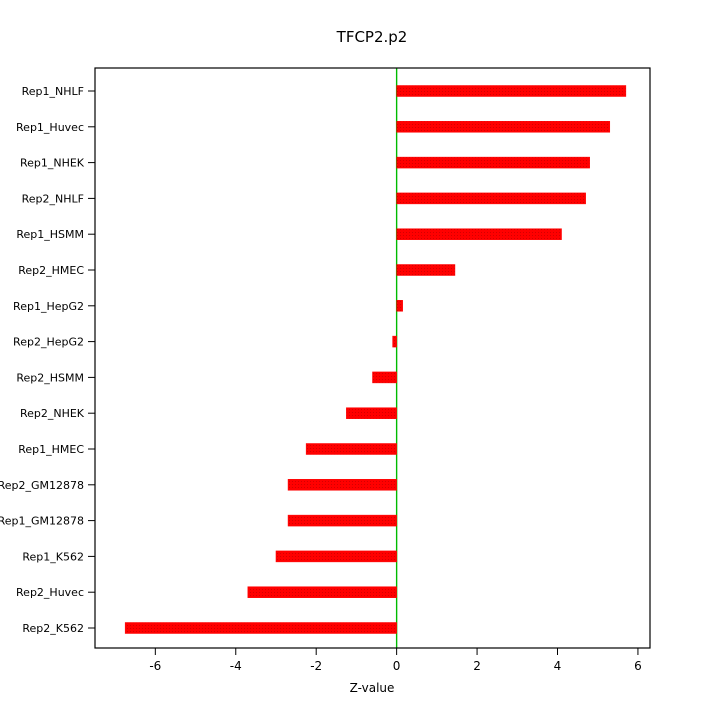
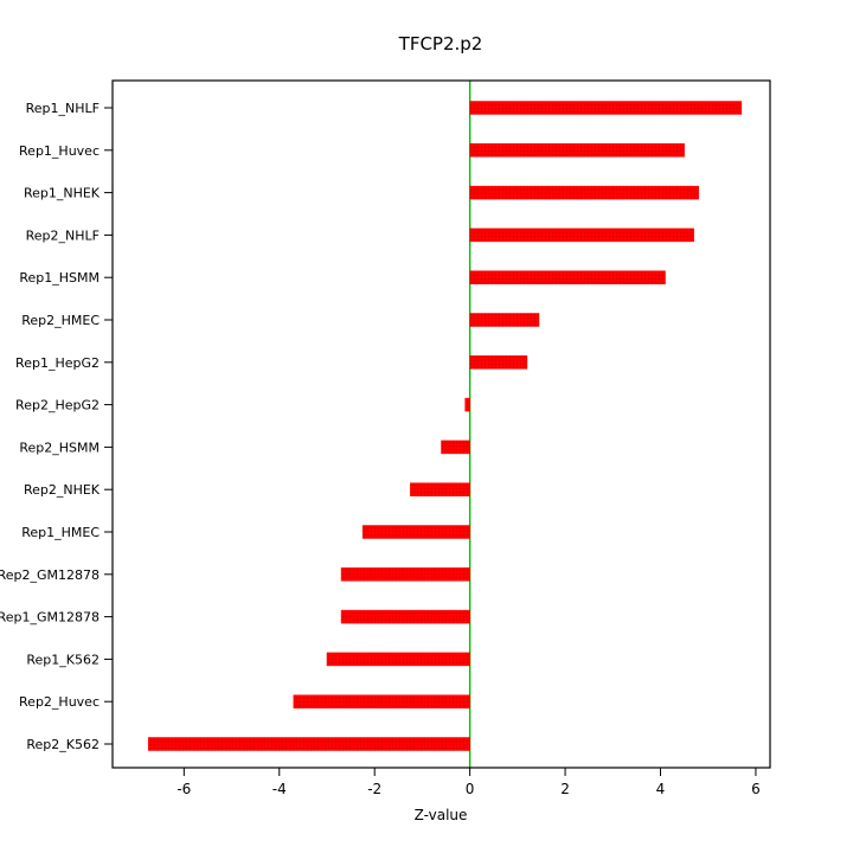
Rep1_Huvec: 5.3 -> 4.5
Rep1_HepG2: 0.1 -> 1.2
